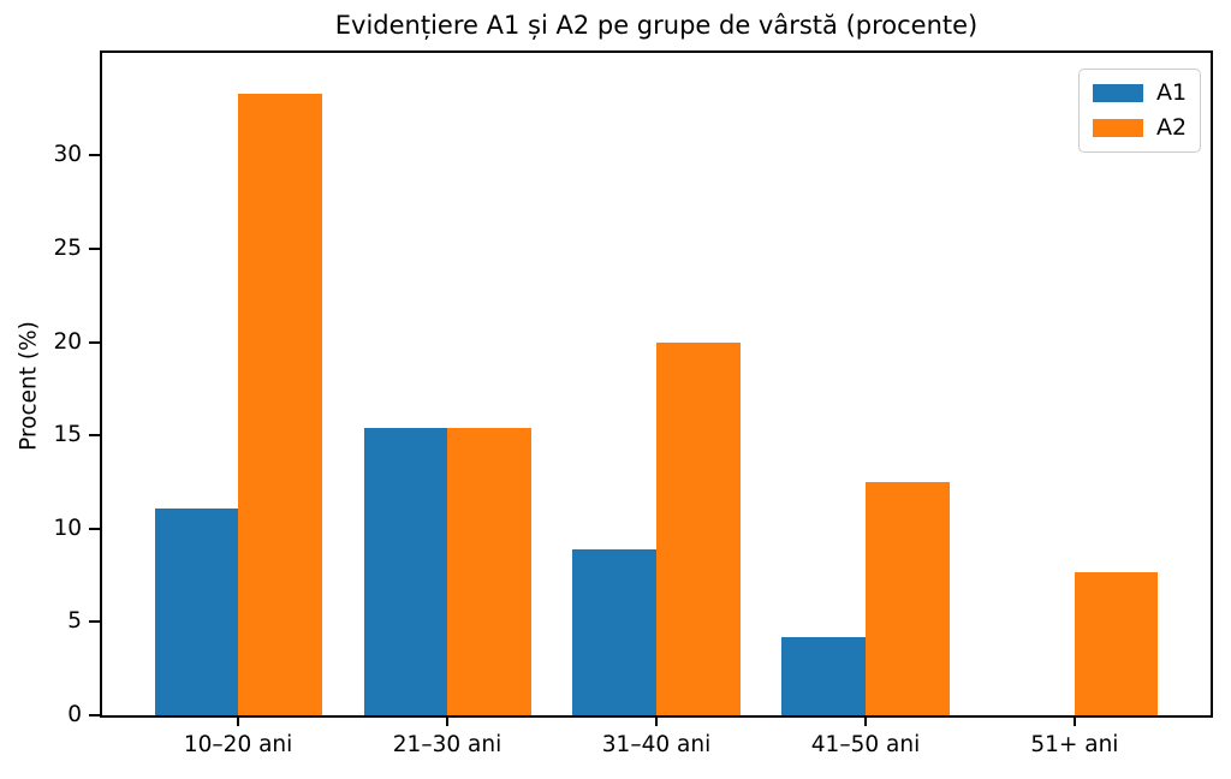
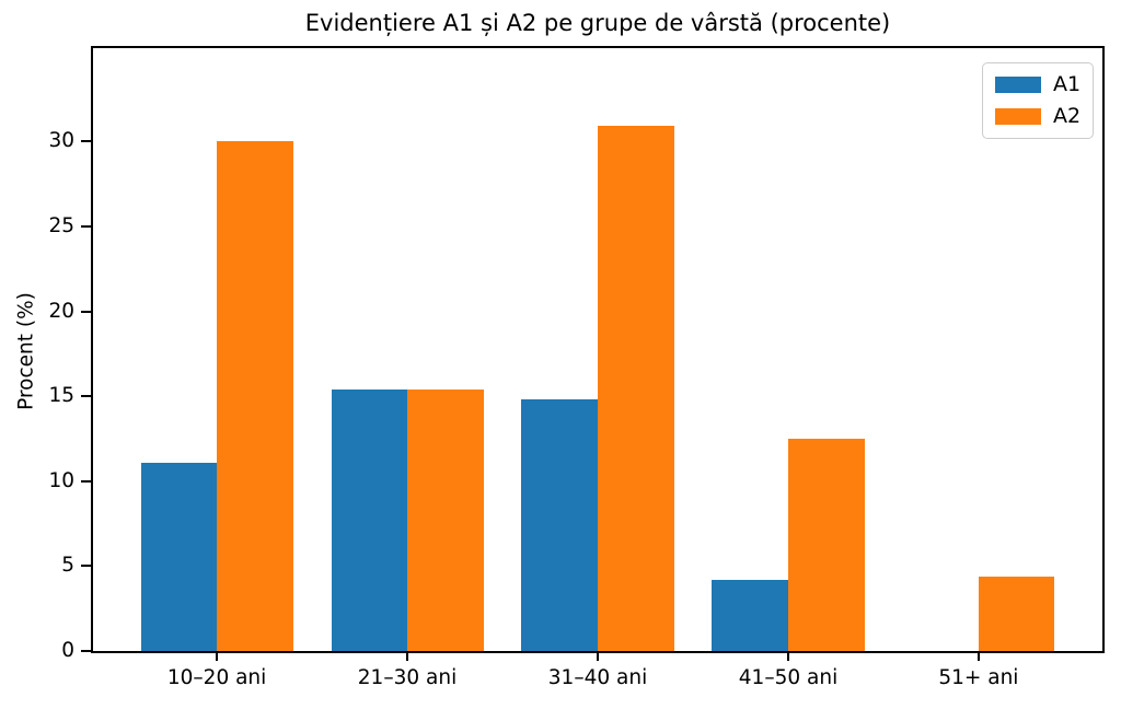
A2/10–20 ani: 33.3 -> 30.0
A1/31–40 ani: 8.9 -> 14.8
A2/31–40 ani: 20.0 -> 30.9
A2/51+ ani: 7.7 -> 4.4
